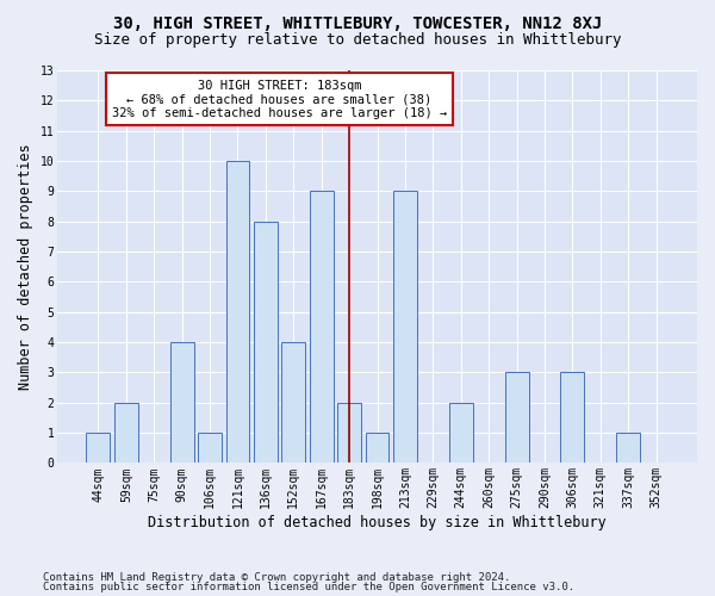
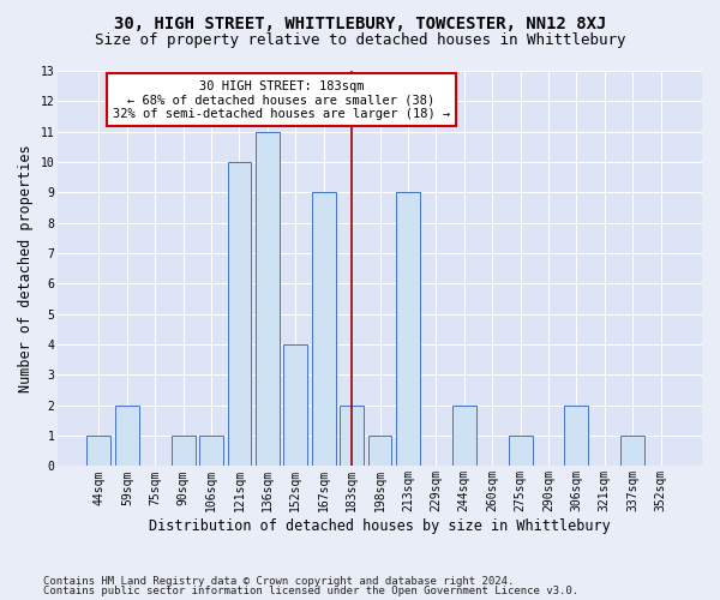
90sqm: 4 -> 1
136sqm: 8 -> 11
275sqm: 3 -> 1
306sqm: 3 -> 2
